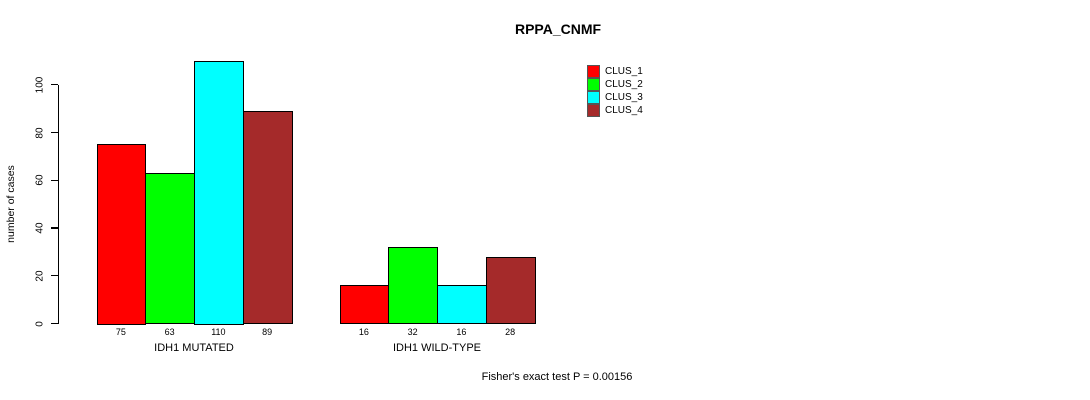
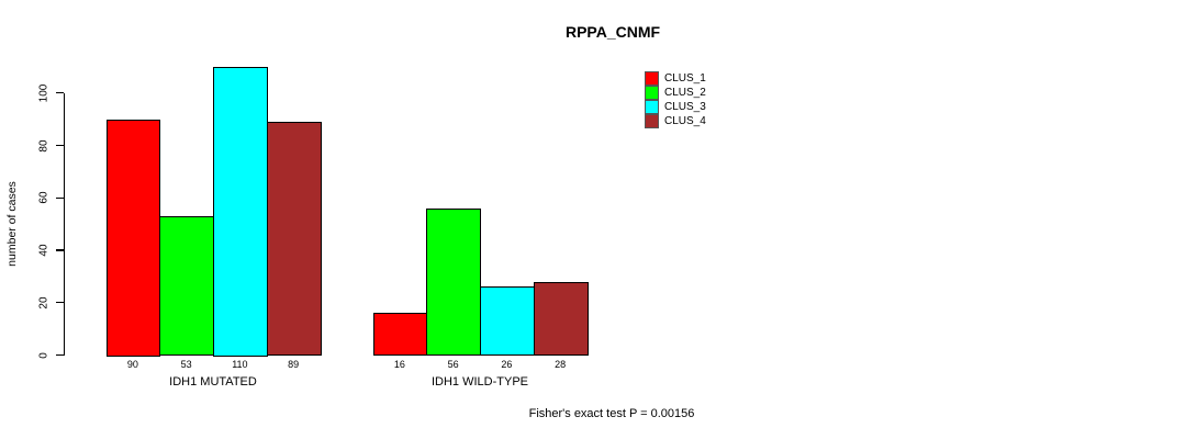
CLUS_1/IDH1 MUTATED: 75 -> 90
CLUS_2/IDH1 MUTATED: 63 -> 53
CLUS_2/IDH1 WILD-TYPE: 32 -> 56
CLUS_3/IDH1 WILD-TYPE: 16 -> 26
